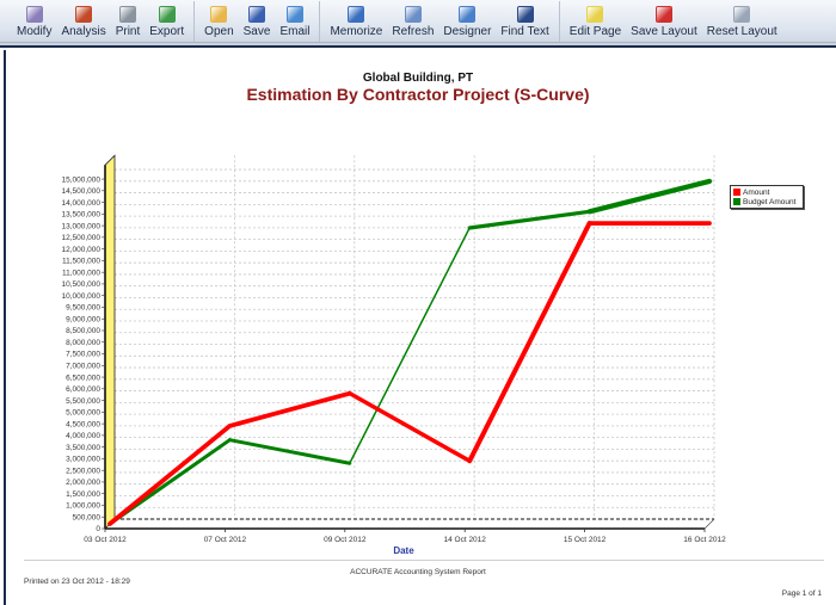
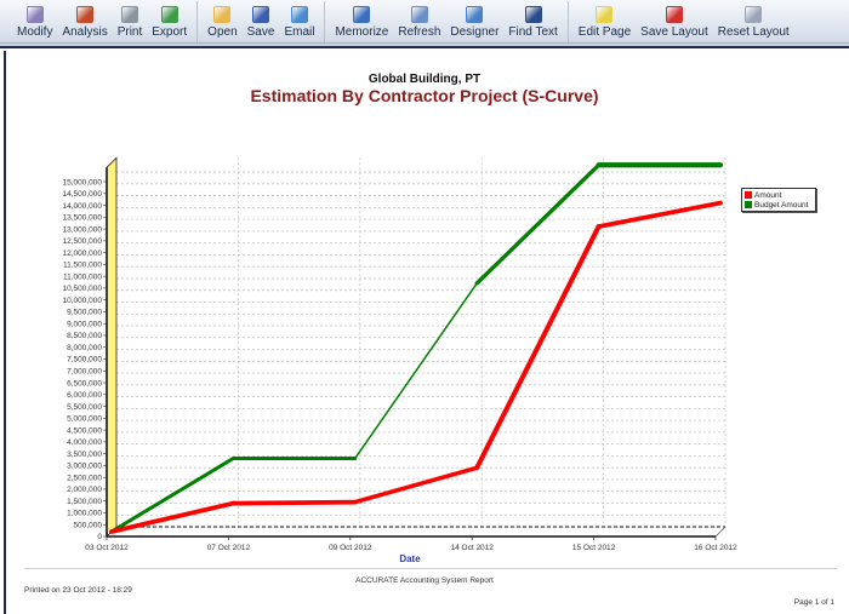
Amount/07 Oct 2012: 4200000 -> 1200000
Budget Amount/07 Oct 2012: 3600000 -> 3100000
Amount/09 Oct 2012: 5600000 -> 1200000
Budget Amount/09 Oct 2012: 2600000 -> 3100000
Budget Amount/14 Oct 2012: 12700000 -> 10500000
Budget Amount/15 Oct 2012: 13400000 -> 15500000
Amount/16 Oct 2012: 12900000 -> 13900000
Budget Amount/16 Oct 2012: 14700000 -> 15500000
